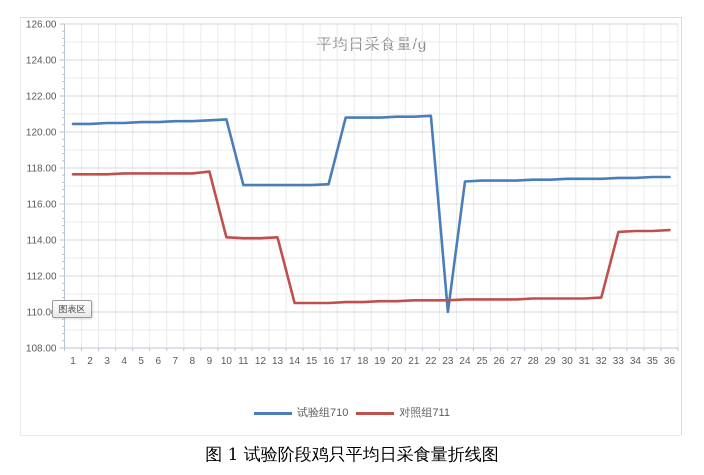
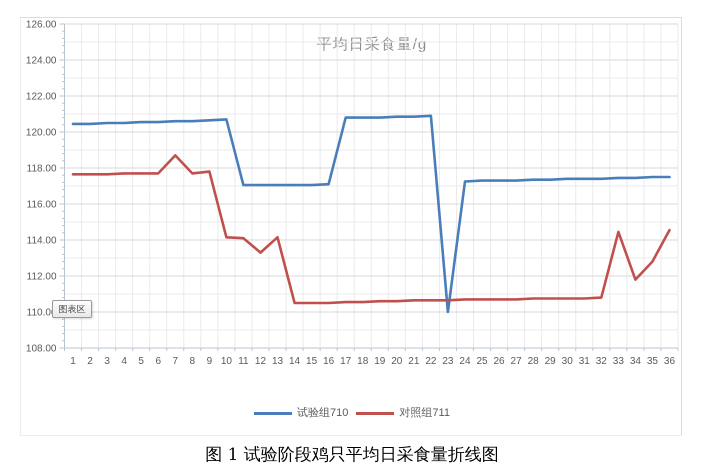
对照组711/7: 117.7 -> 118.7
对照组711/12: 114.1 -> 113.3
对照组711/34: 114.5 -> 111.8
对照组711/35: 114.5 -> 112.8
